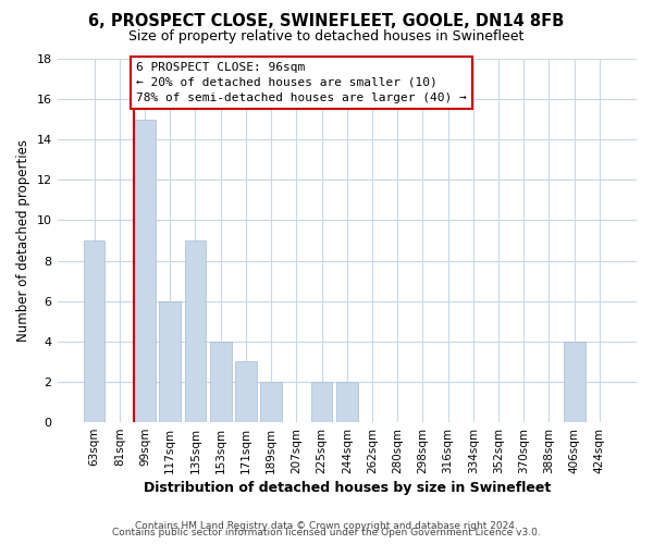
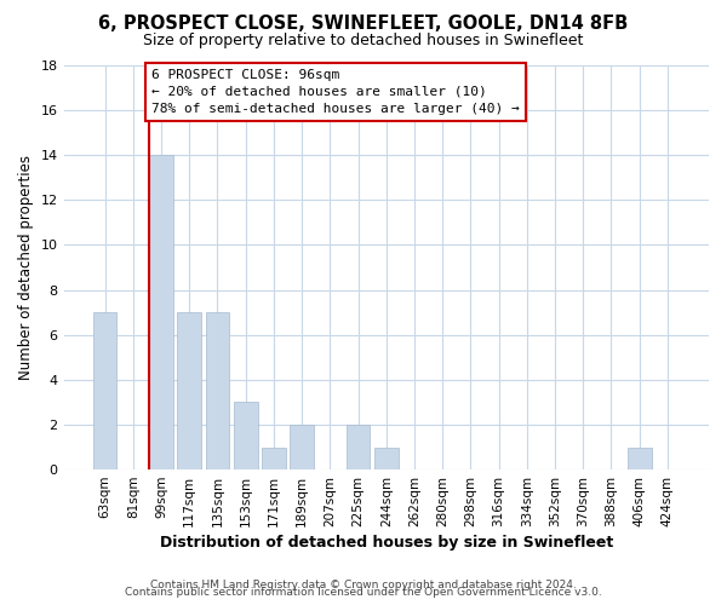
63sqm: 9 -> 7
99sqm: 15 -> 14
117sqm: 6 -> 7
135sqm: 9 -> 7
153sqm: 4 -> 3
171sqm: 3 -> 1
244sqm: 2 -> 1
406sqm: 4 -> 1
